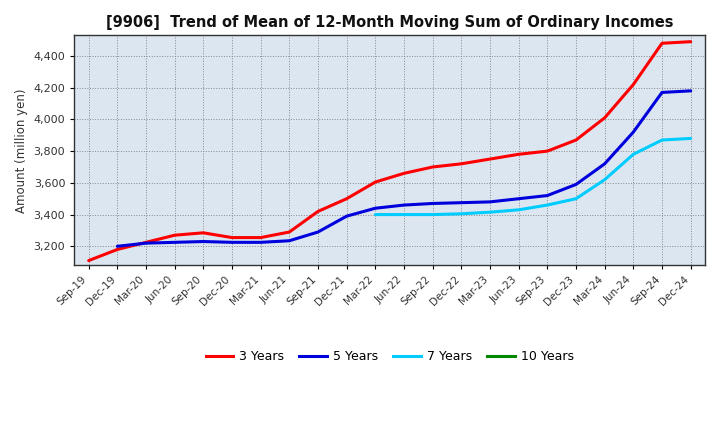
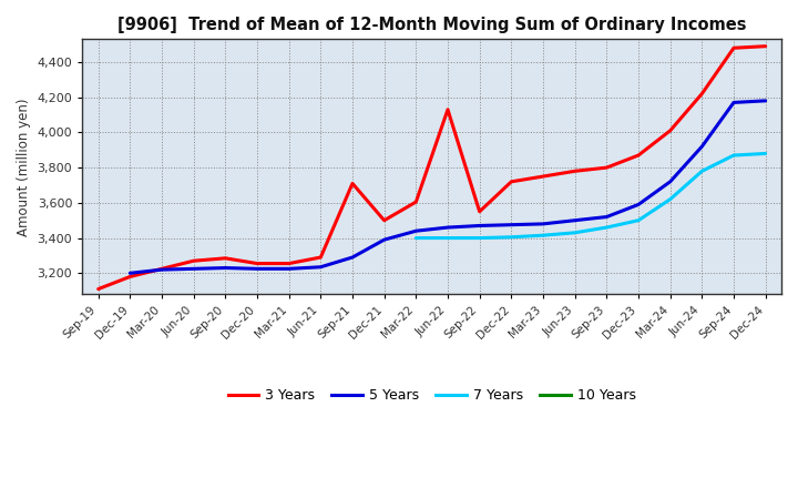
3 Years/Sep-21: 3,420 -> 3,710
3 Years/Jun-22: 3,660 -> 4,130
3 Years/Sep-22: 3,700 -> 3,550
